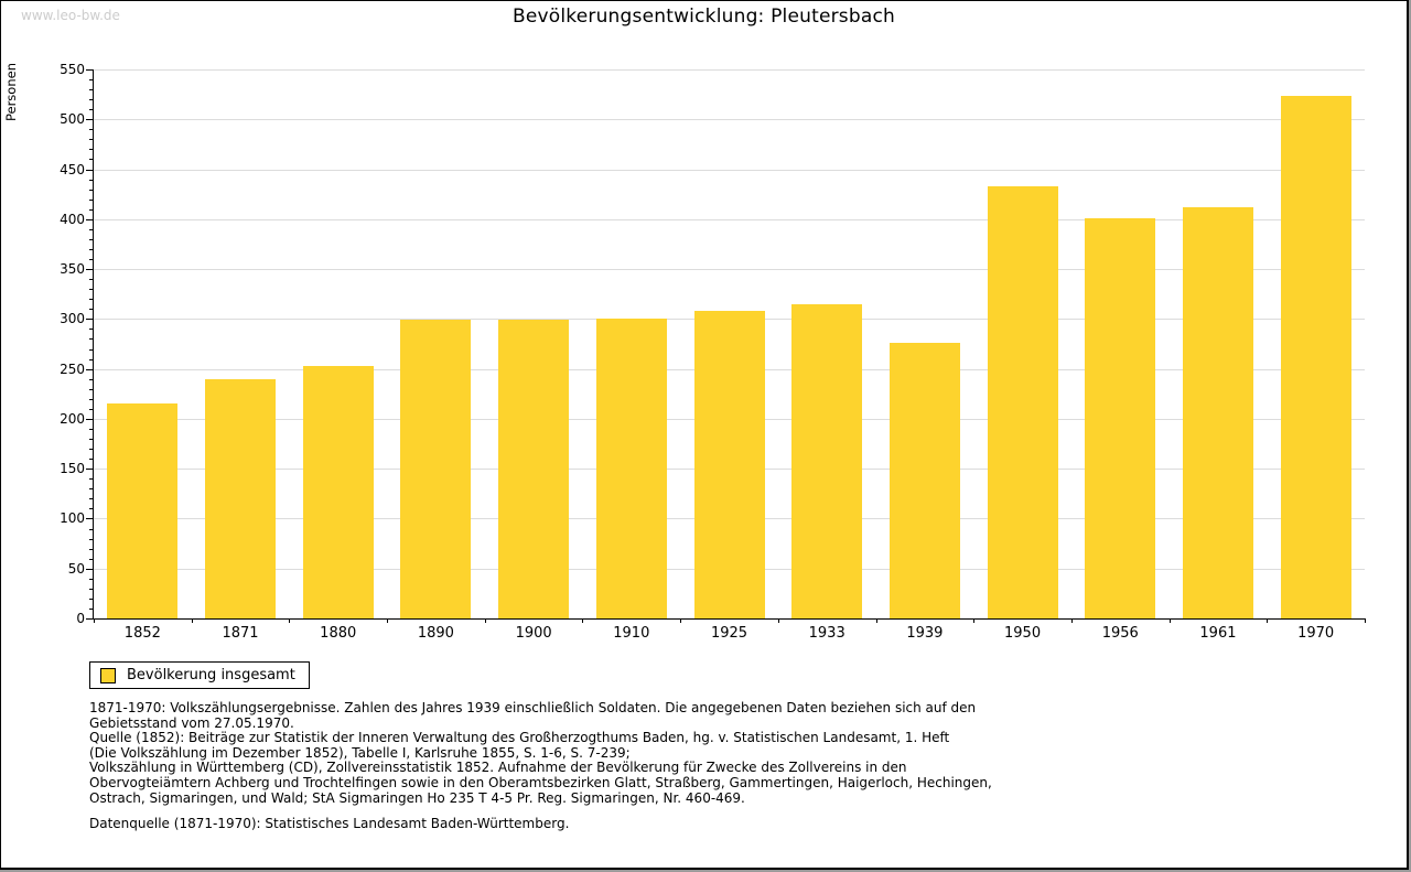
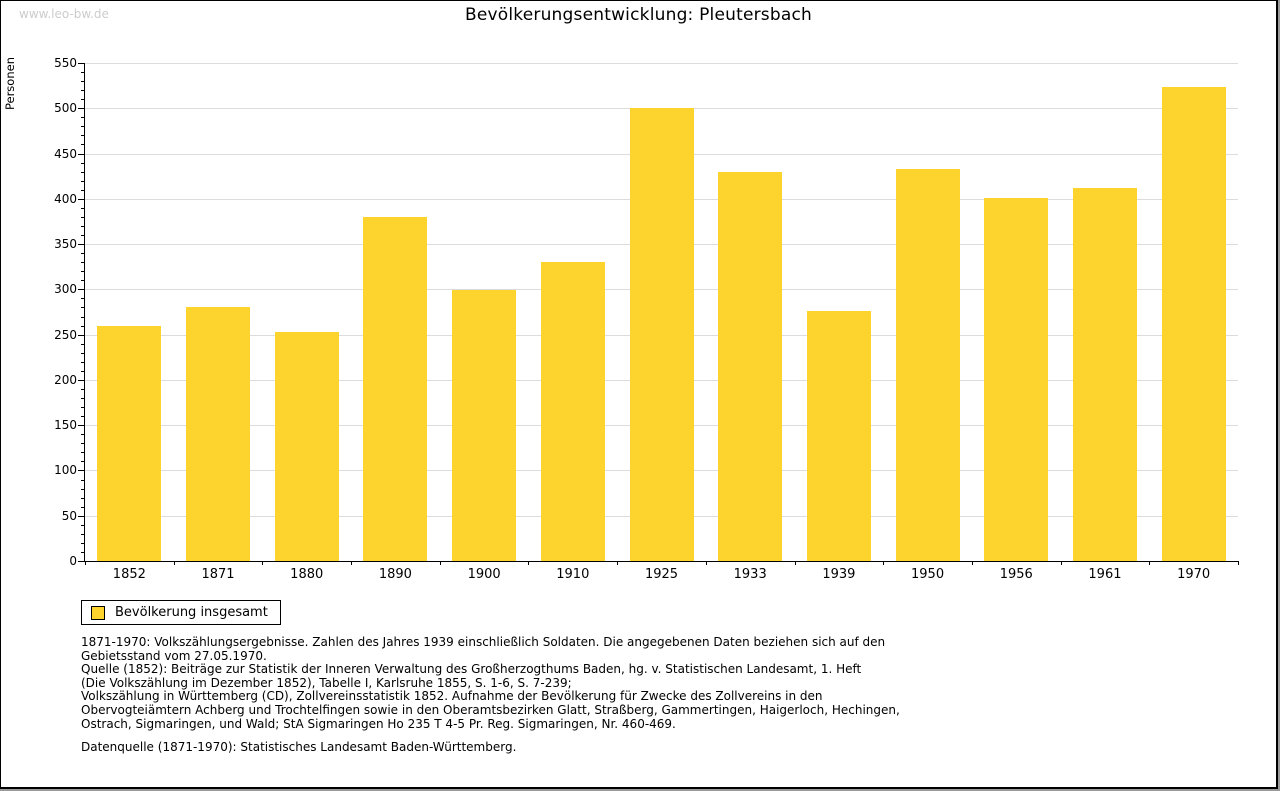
1852: 220 -> 260
1871: 240 -> 280
1890: 300 -> 380
1910: 300 -> 330
1925: 310 -> 500
1933: 320 -> 430
